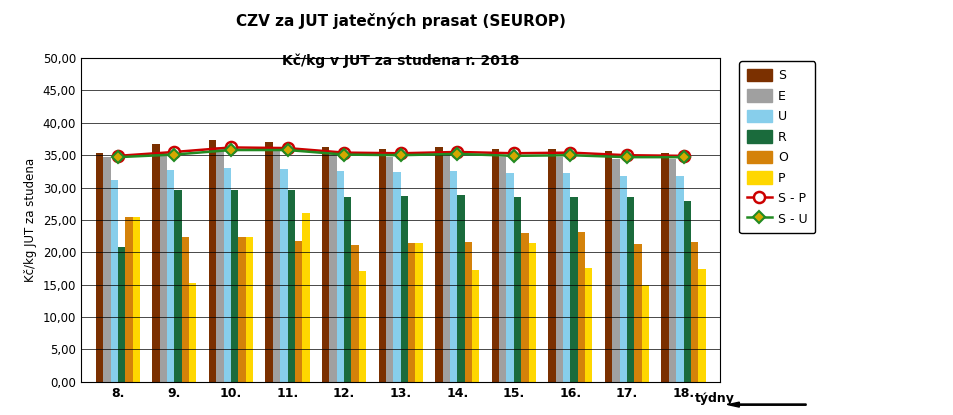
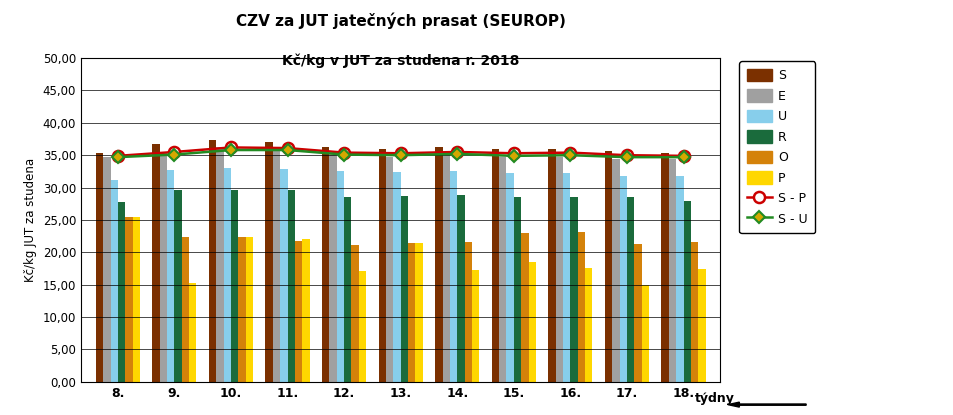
R/8.: 20,8 -> 27,8
P/11.: 26,0 -> 22,0
P/15.: 21,4 -> 18,5
